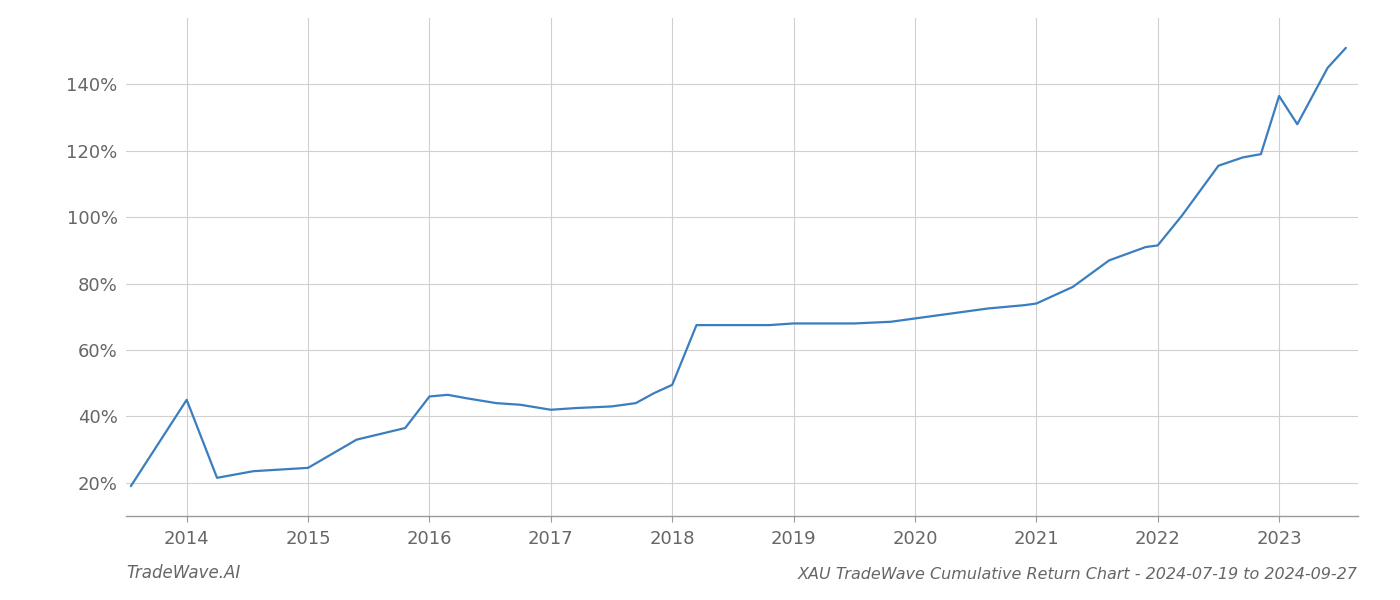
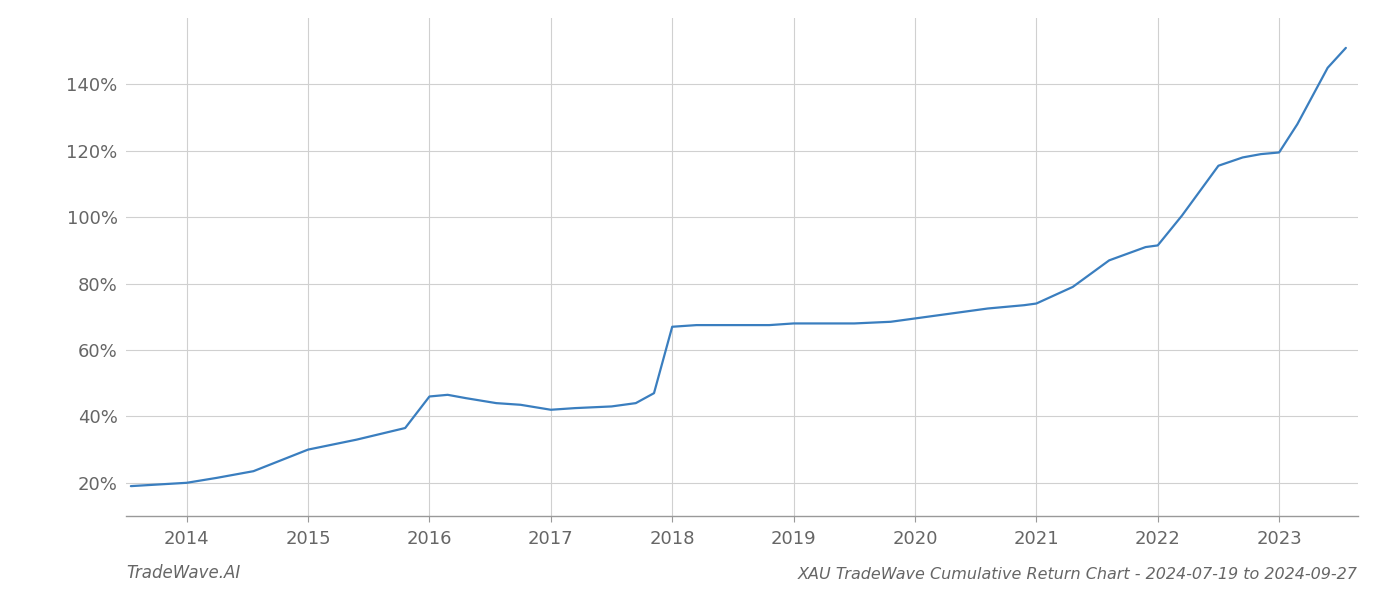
2014: 45.0% -> 20.0%
2015: 24.5% -> 30.0%
2018: 49.5% -> 67.0%
2023: 136.5% -> 119.5%
